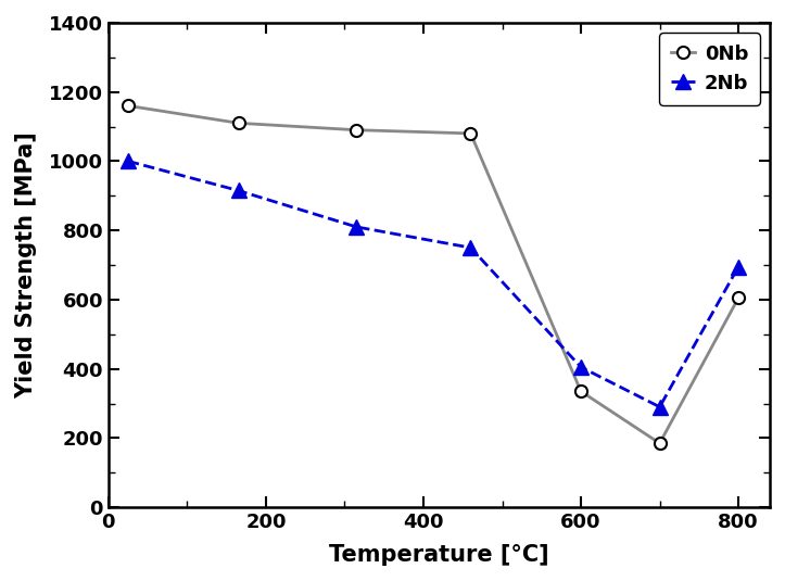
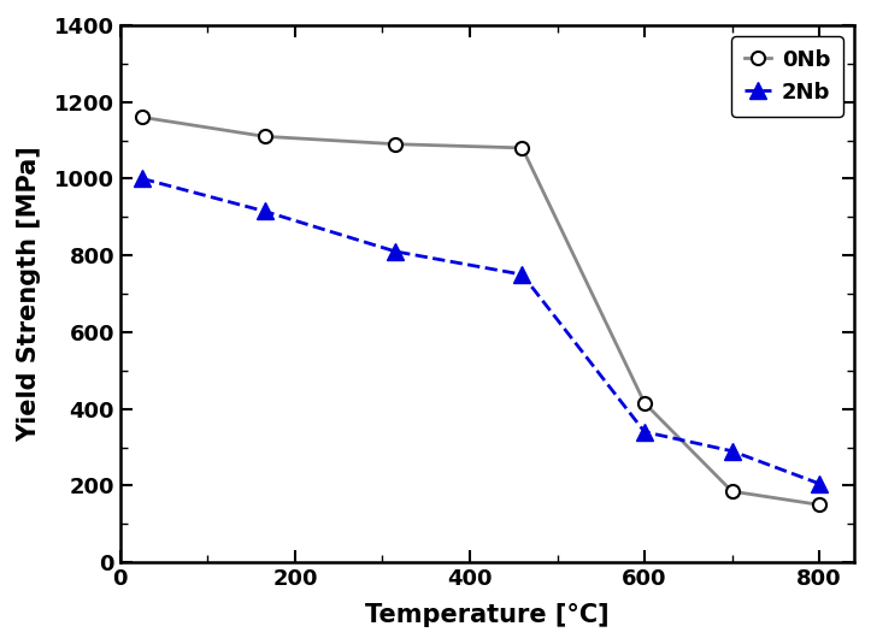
0Nb/600: 335 -> 415
2Nb/600: 405 -> 340
0Nb/800: 605 -> 150
2Nb/800: 695 -> 205
